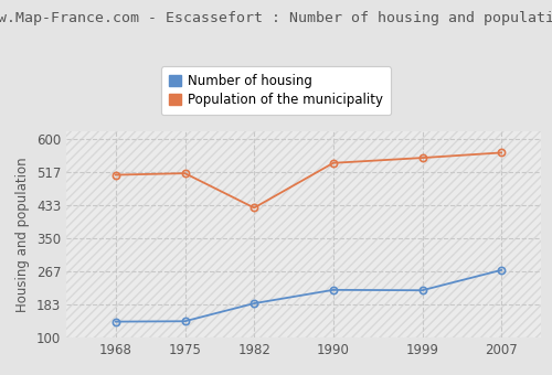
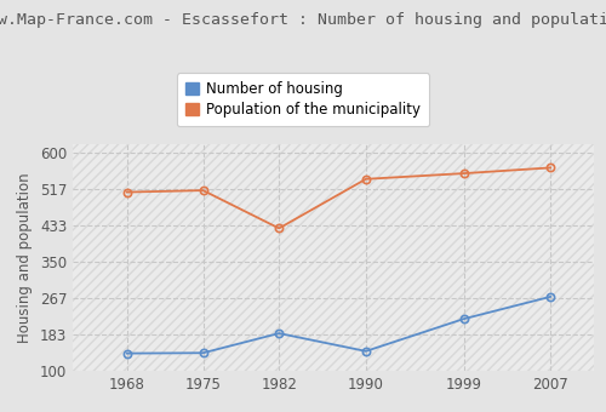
Number of housing/1990: 220 -> 145
